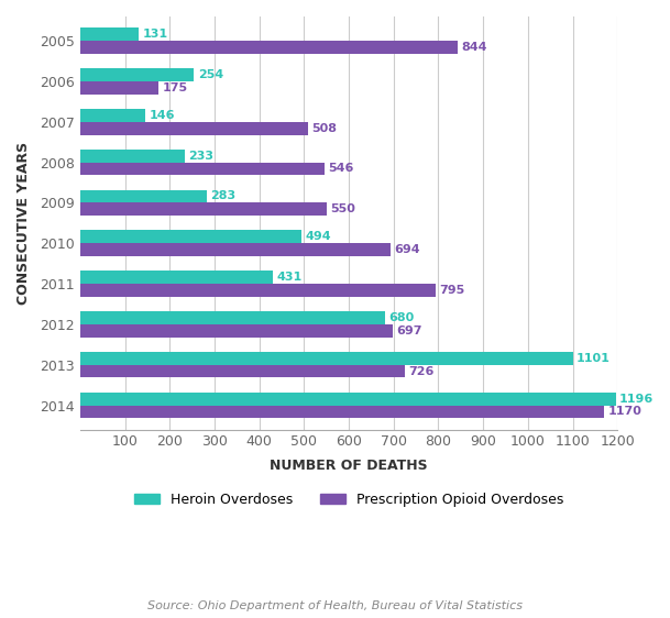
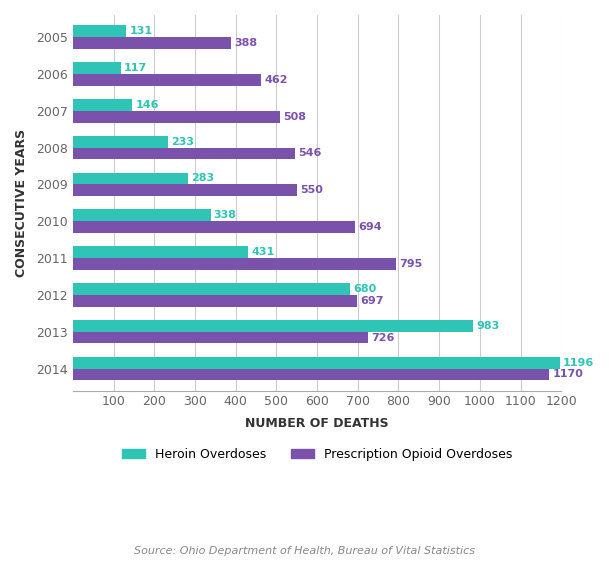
Prescription Opioid Overdoses/2005: 844 -> 388
Heroin Overdoses/2006: 254 -> 117
Prescription Opioid Overdoses/2006: 175 -> 462
Heroin Overdoses/2010: 494 -> 338
Heroin Overdoses/2013: 1101 -> 983
